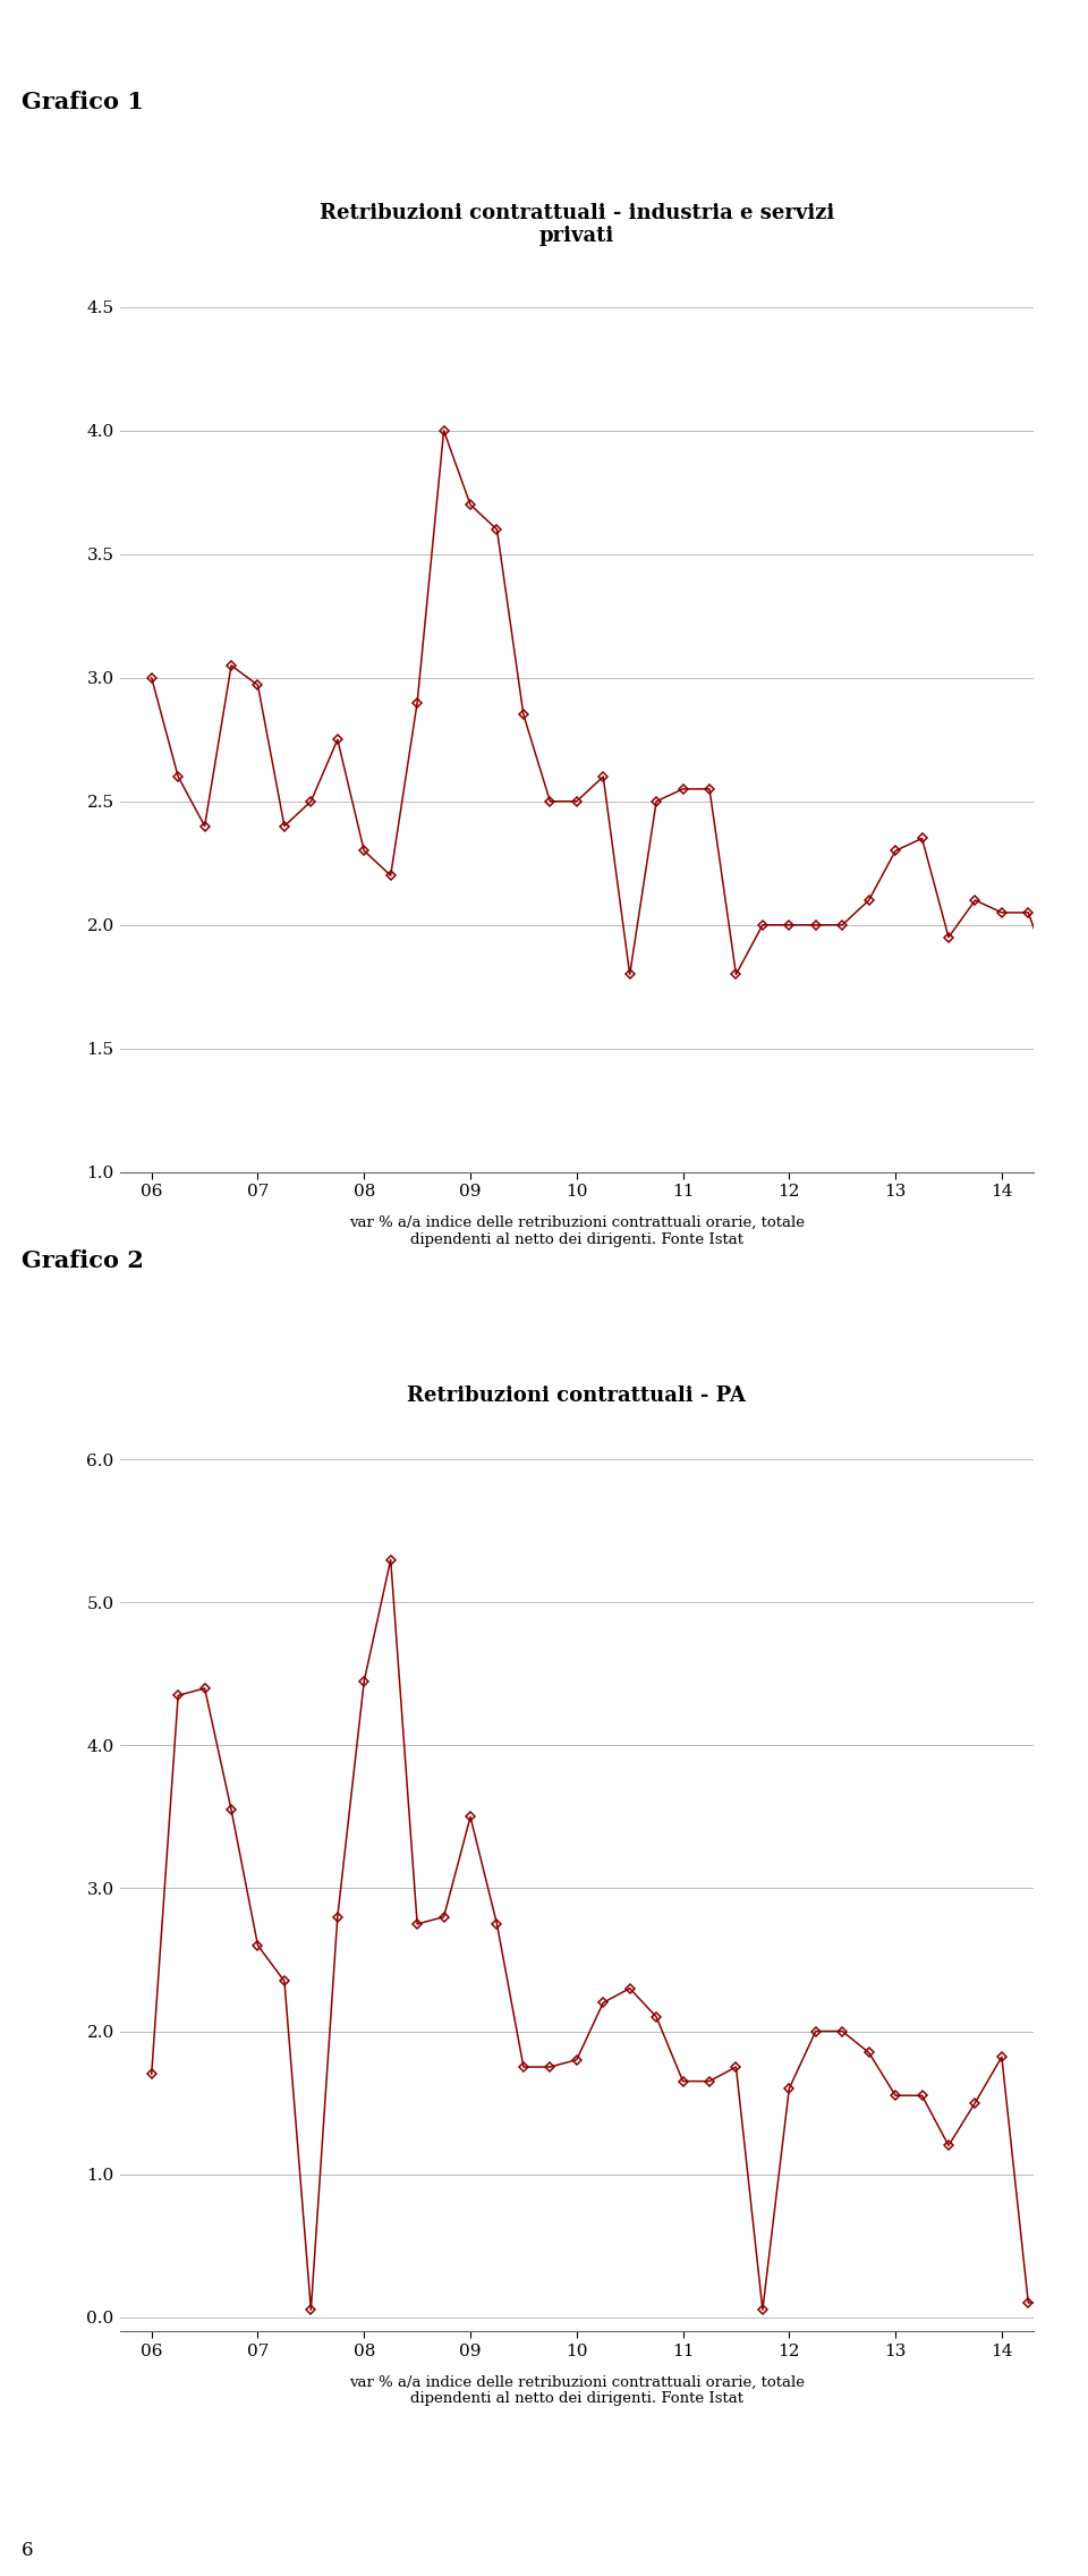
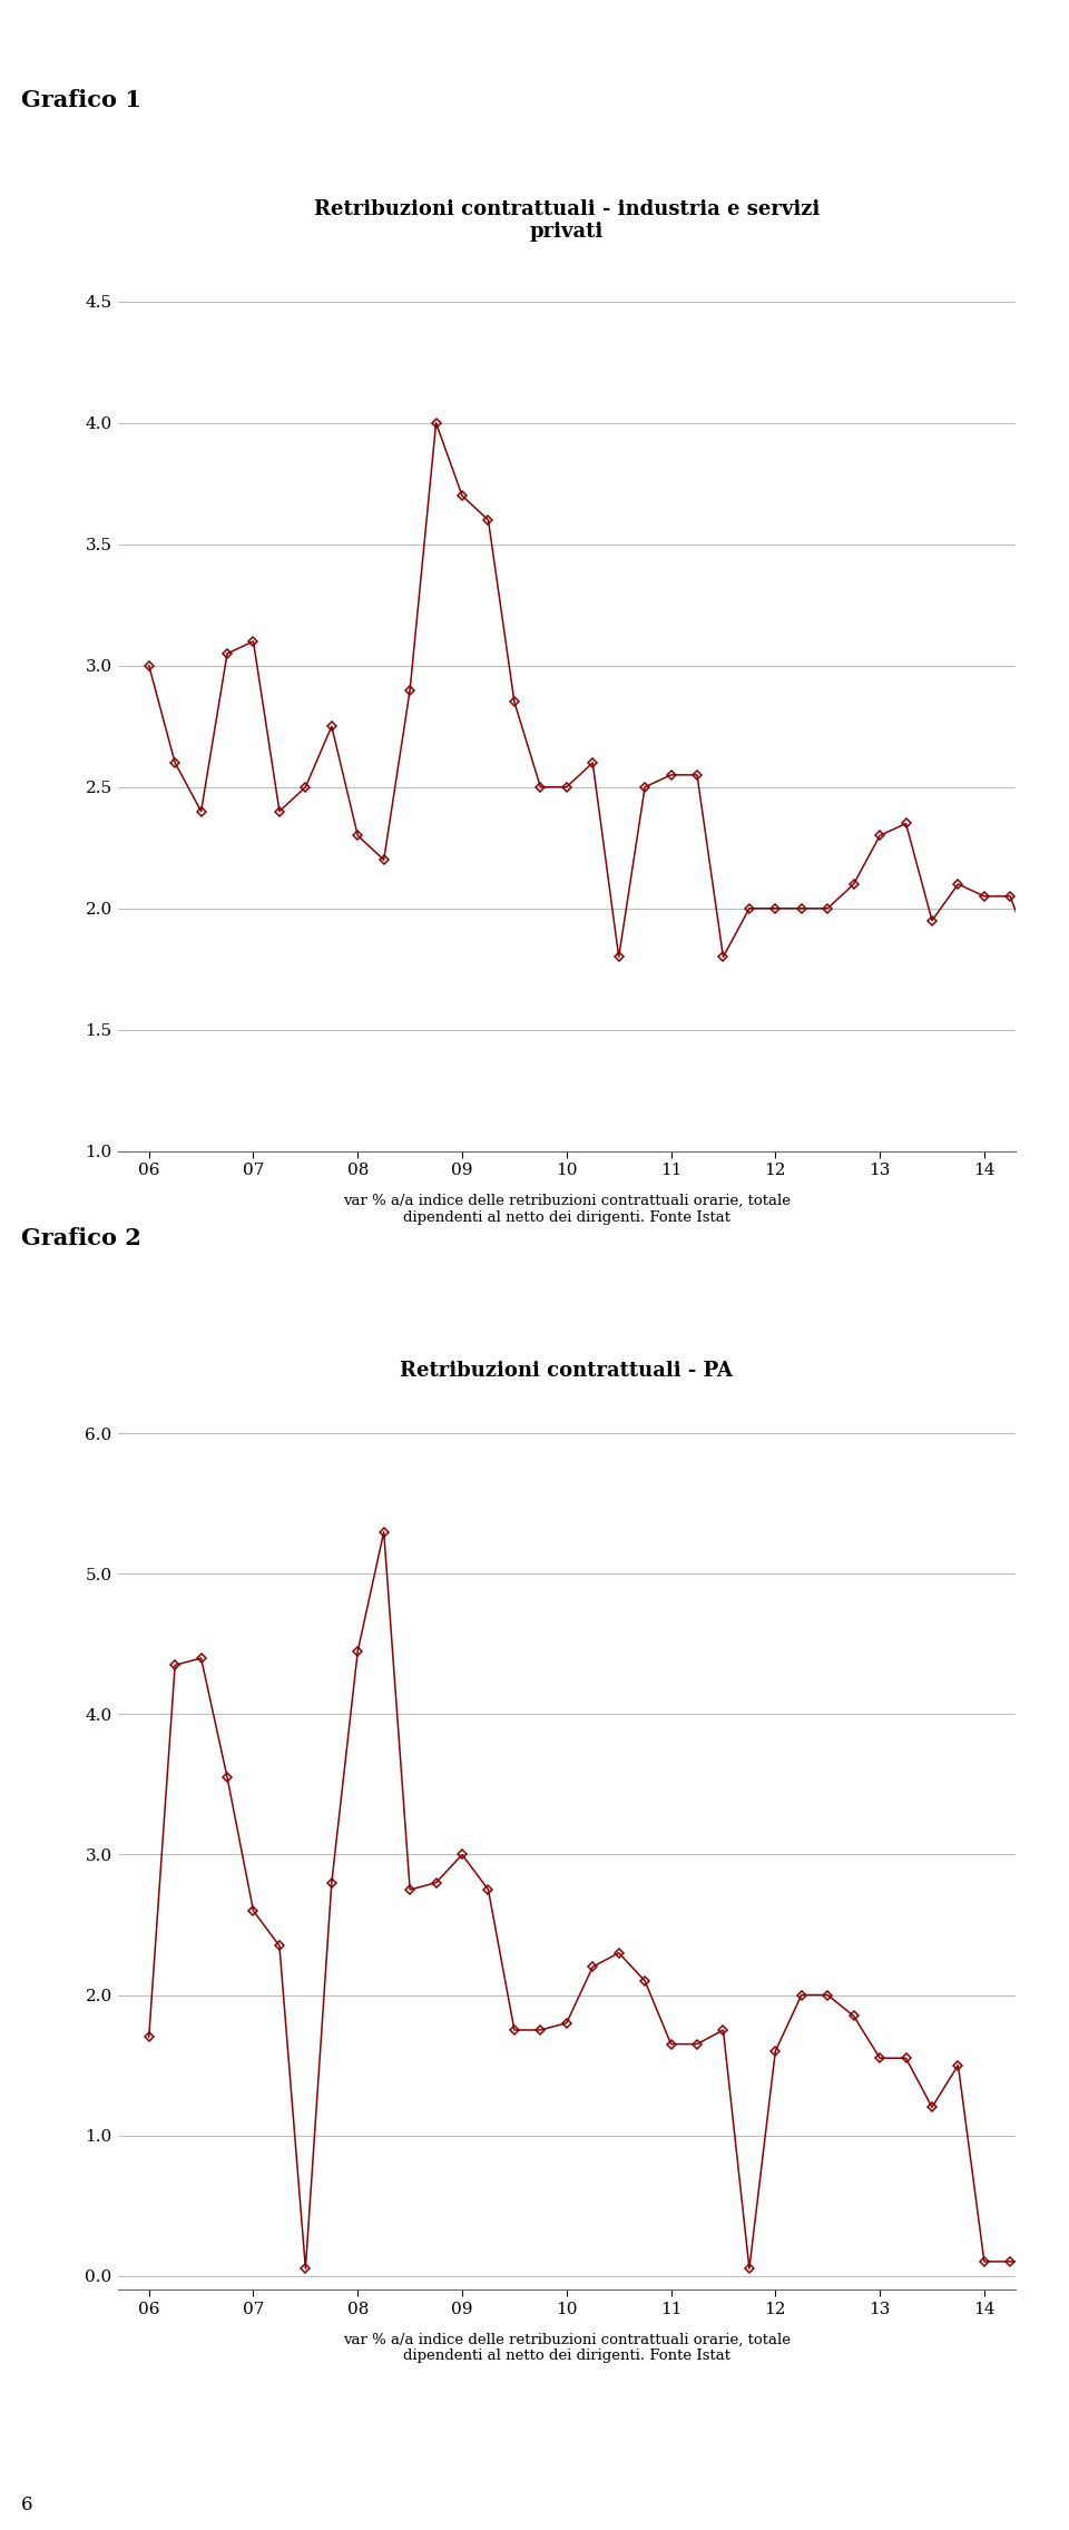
Retribuzioni contrattuali - industria e servizi privati/07: 2.97 -> 3.10
Retribuzioni contrattuali - PA/09: 3.50 -> 3.00
Retribuzioni contrattuali - PA/14: 1.82 -> 0.10
